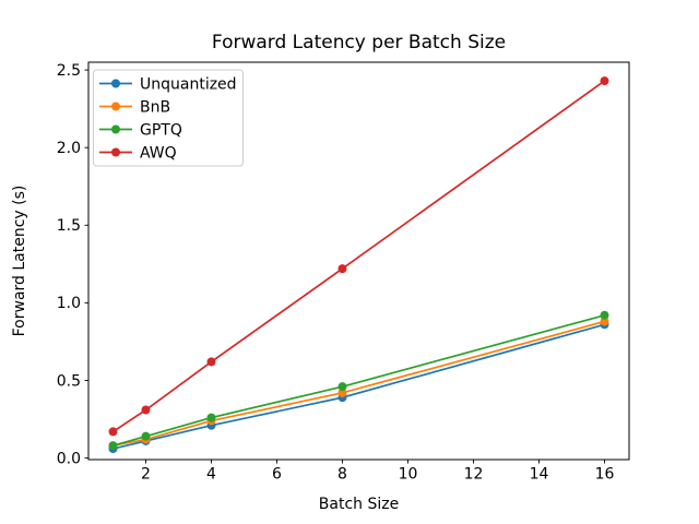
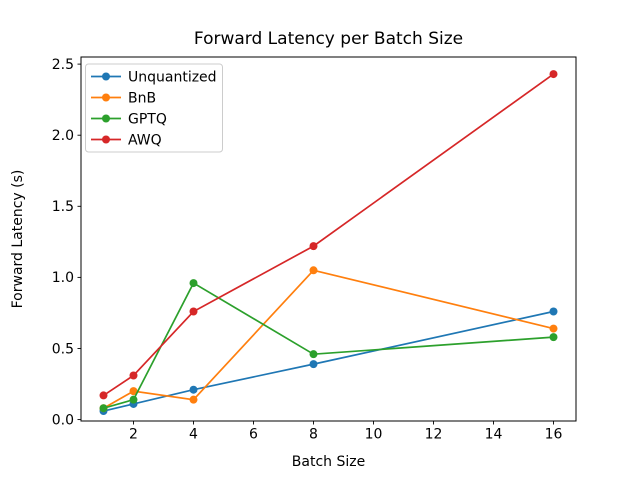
BnB/2: 0.12 -> 0.20
BnB/4: 0.24 -> 0.14
GPTQ/4: 0.26 -> 0.96
AWQ/4: 0.62 -> 0.76
BnB/8: 0.42 -> 1.05
Unquantized/16: 0.86 -> 0.76
BnB/16: 0.88 -> 0.64
GPTQ/16: 0.92 -> 0.58
